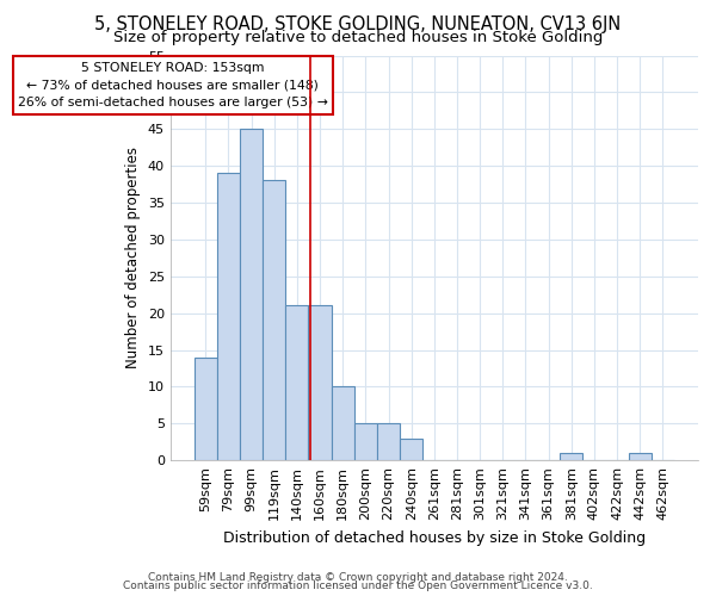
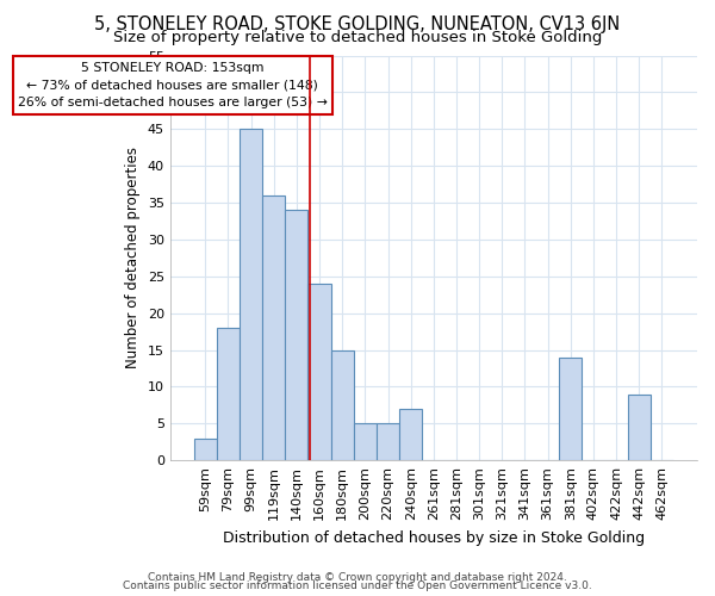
59sqm: 14 -> 3
79sqm: 39 -> 18
119sqm: 38 -> 36
140sqm: 21 -> 34
160sqm: 21 -> 24
180sqm: 10 -> 15
240sqm: 3 -> 7
381sqm: 1 -> 14
442sqm: 1 -> 9
